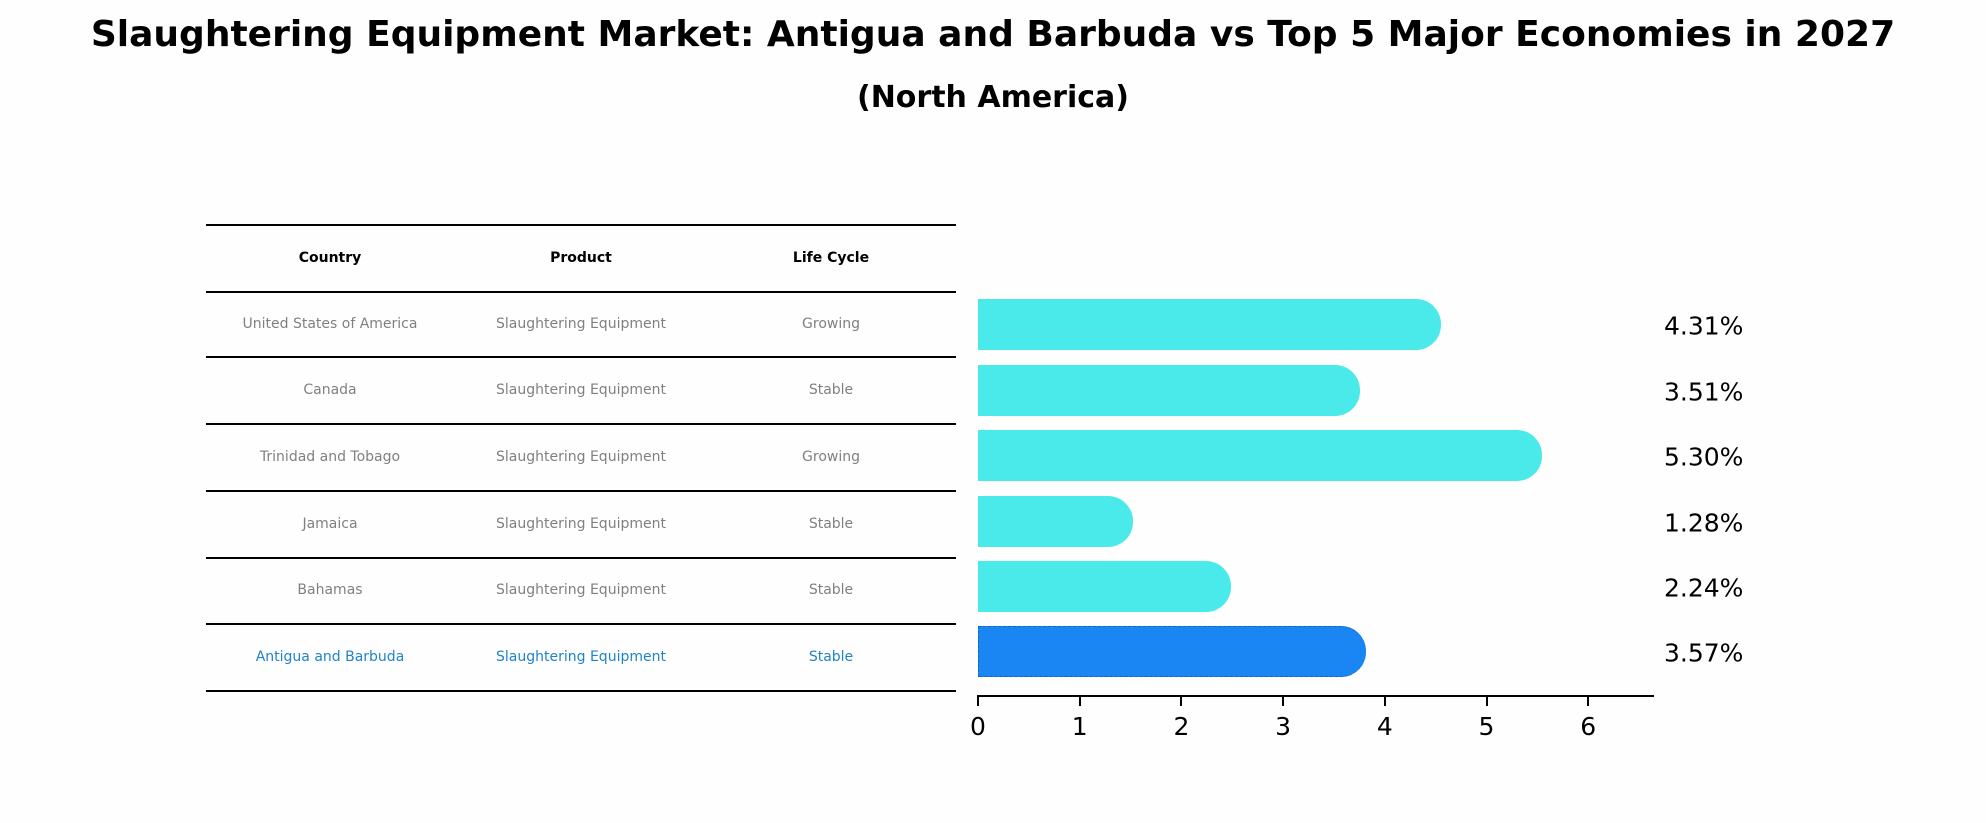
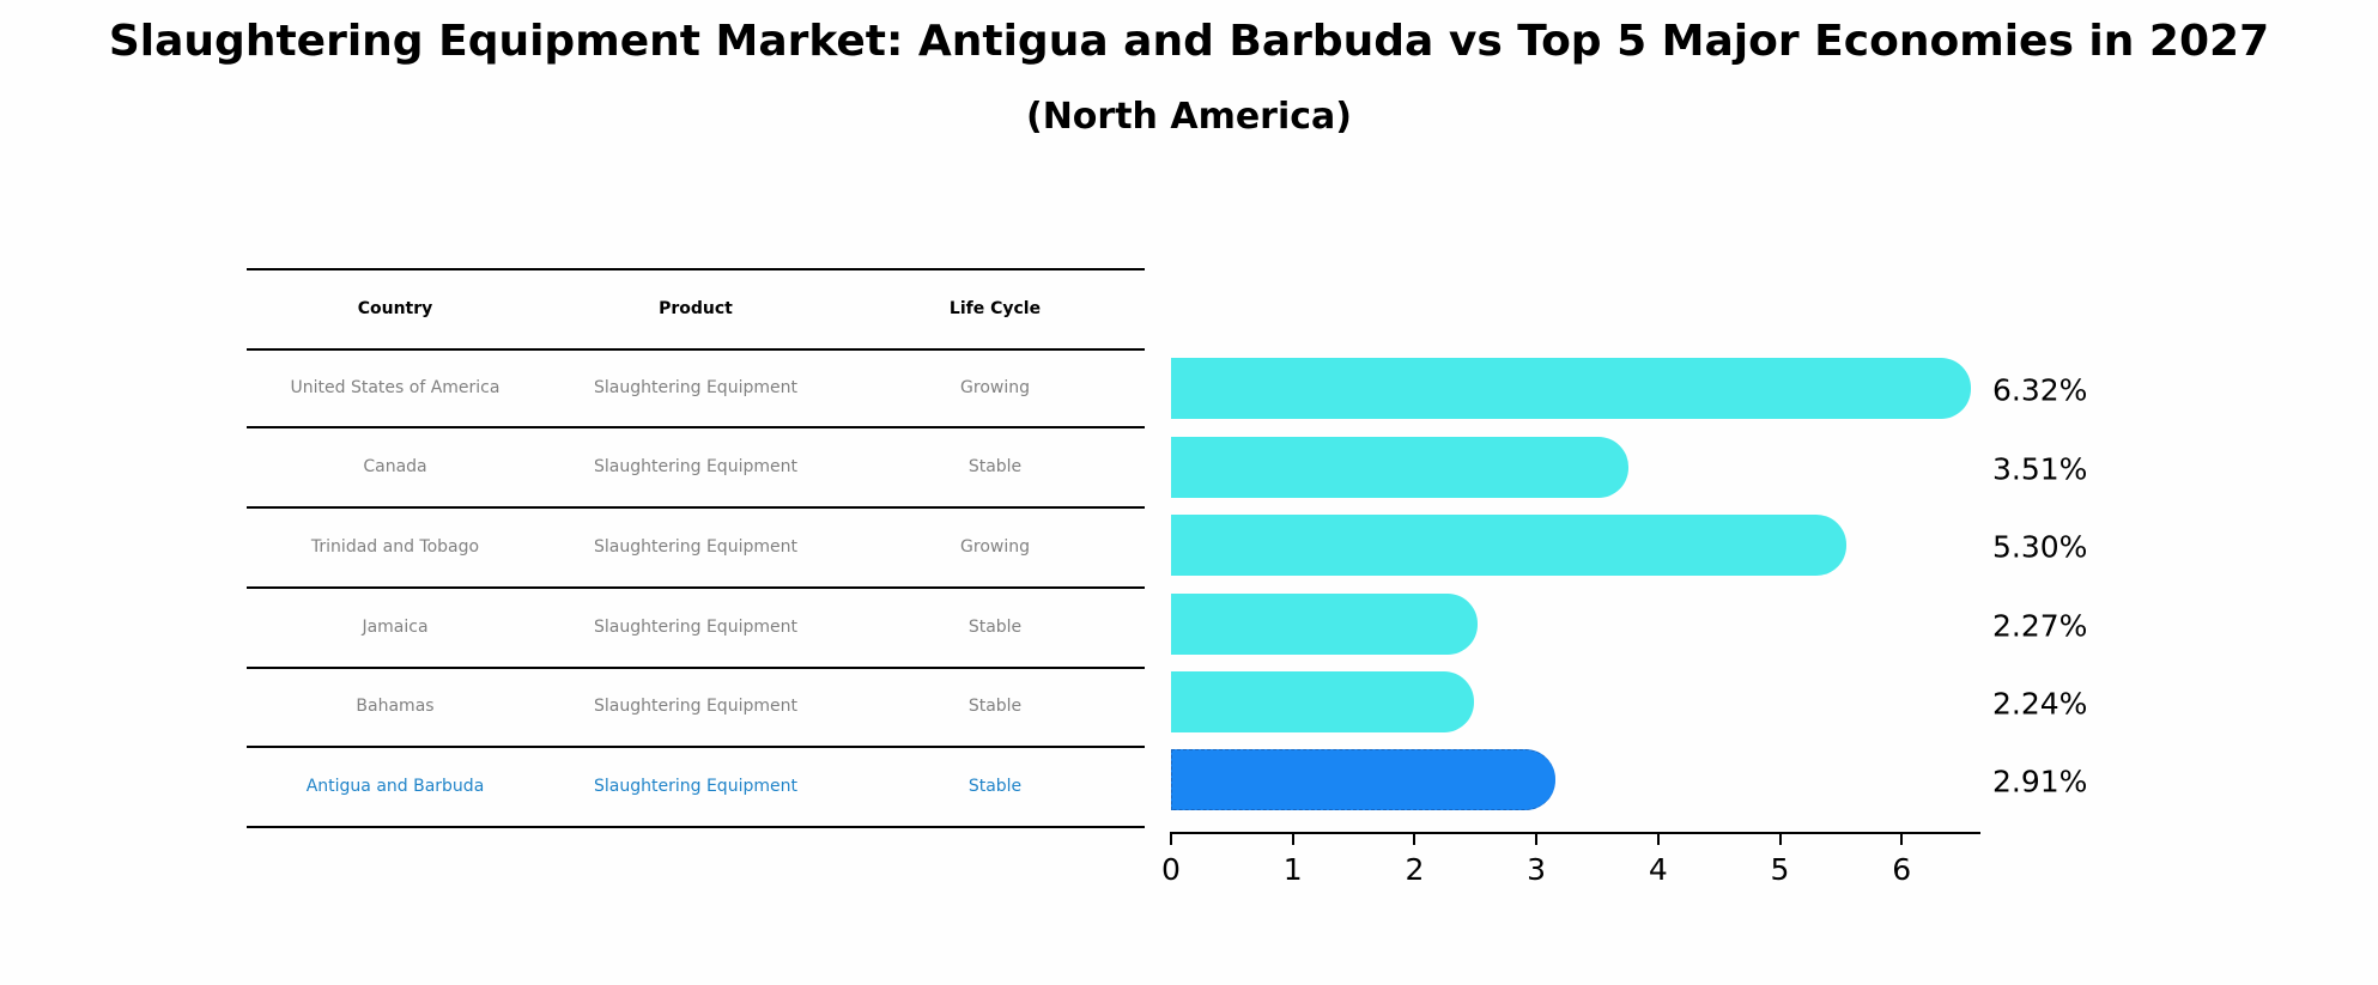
United States of America: 4.31% -> 6.32%
Jamaica: 1.28% -> 2.27%
Antigua and Barbuda: 3.57% -> 2.91%
